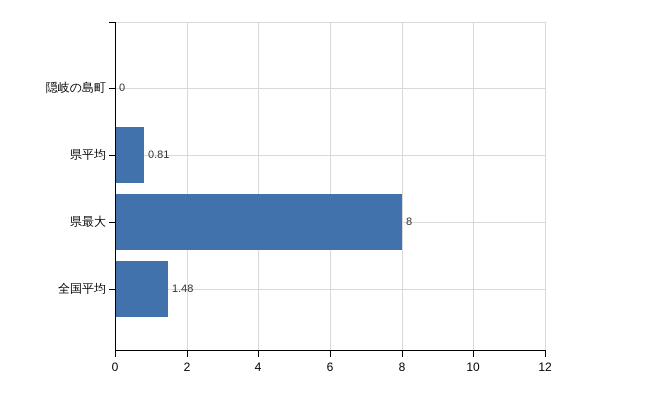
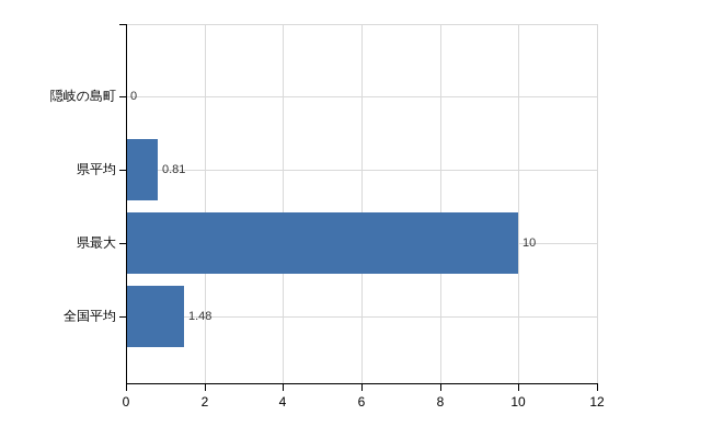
県最大: 8 -> 10
